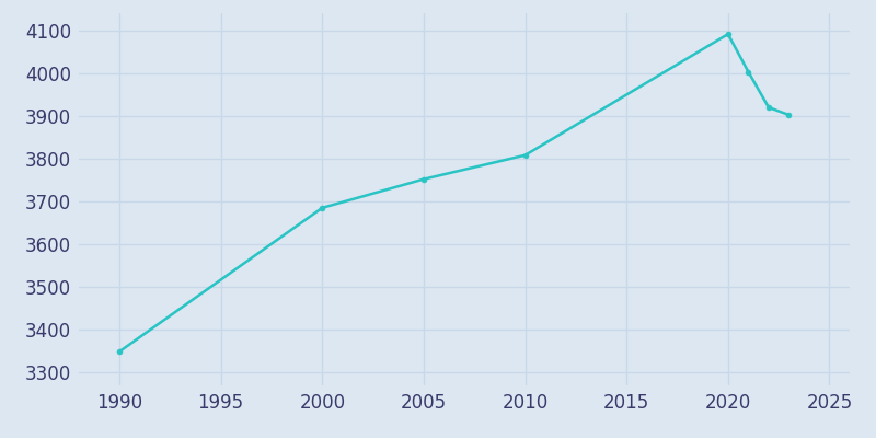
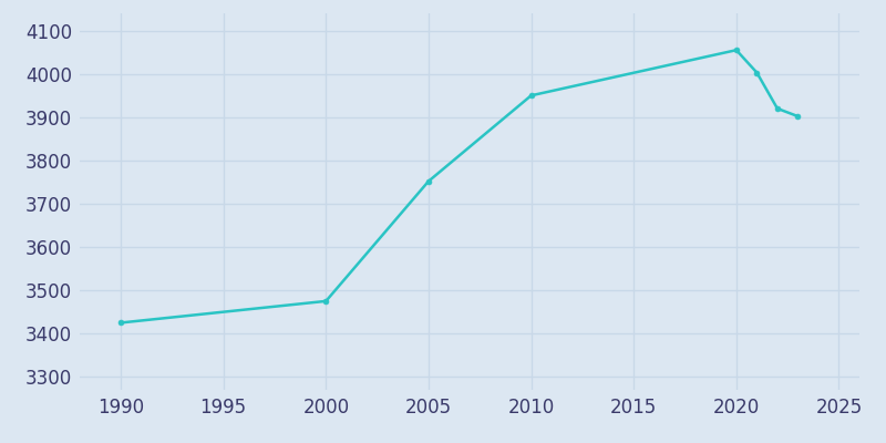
1990: 3349 -> 3425
2000: 3685 -> 3475
2010: 3808 -> 3950
2020: 4091 -> 4055
